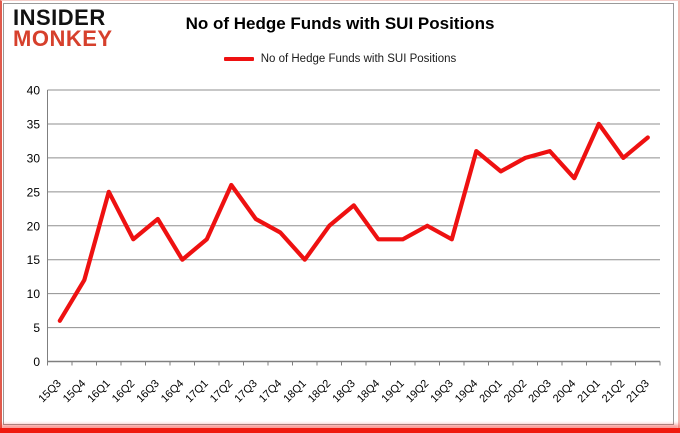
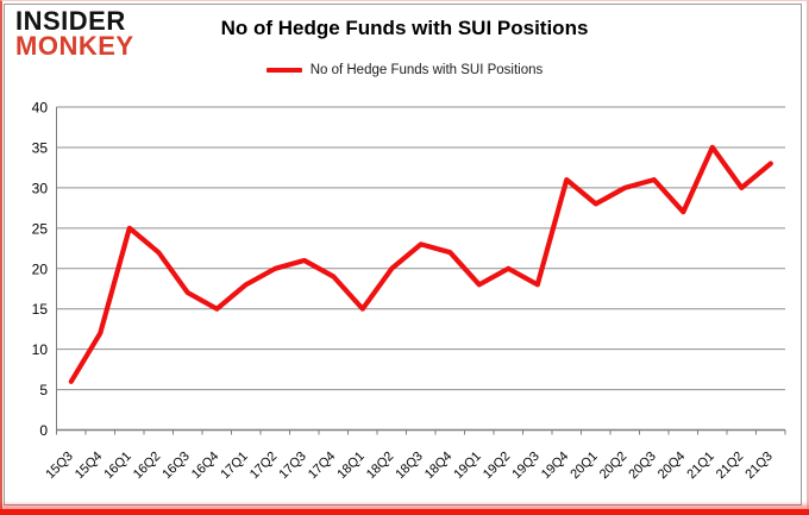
16Q2: 18 -> 22
16Q3: 21 -> 17
17Q2: 26 -> 20
18Q4: 18 -> 22
